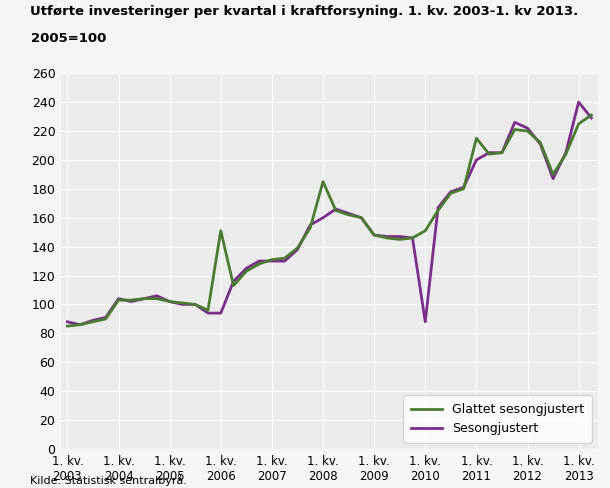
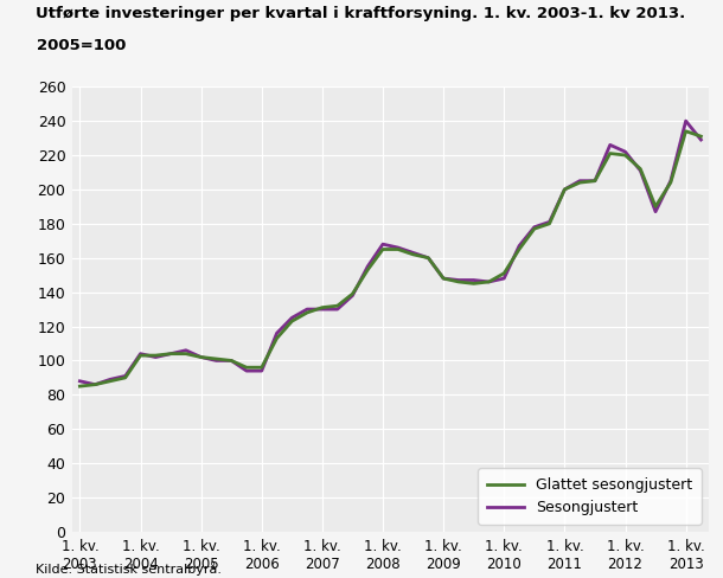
Glattet sesongjustert/1. kv. 2006: 151 -> 96
Sesongjustert/1. kv. 2008: 160 -> 168
Glattet sesongjustert/1. kv. 2008: 185 -> 165
Sesongjustert/1. kv. 2010: 88 -> 148
Glattet sesongjustert/1. kv. 2011: 215 -> 200
Glattet sesongjustert/1. kv. 2013: 225 -> 234
